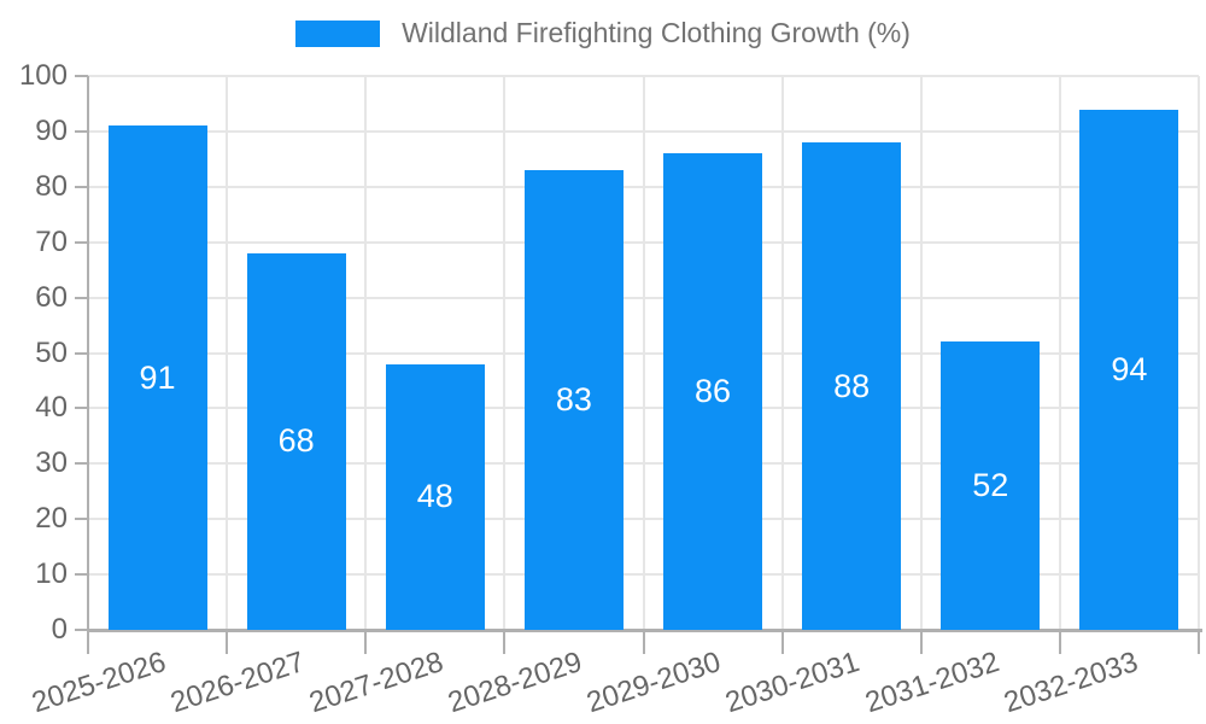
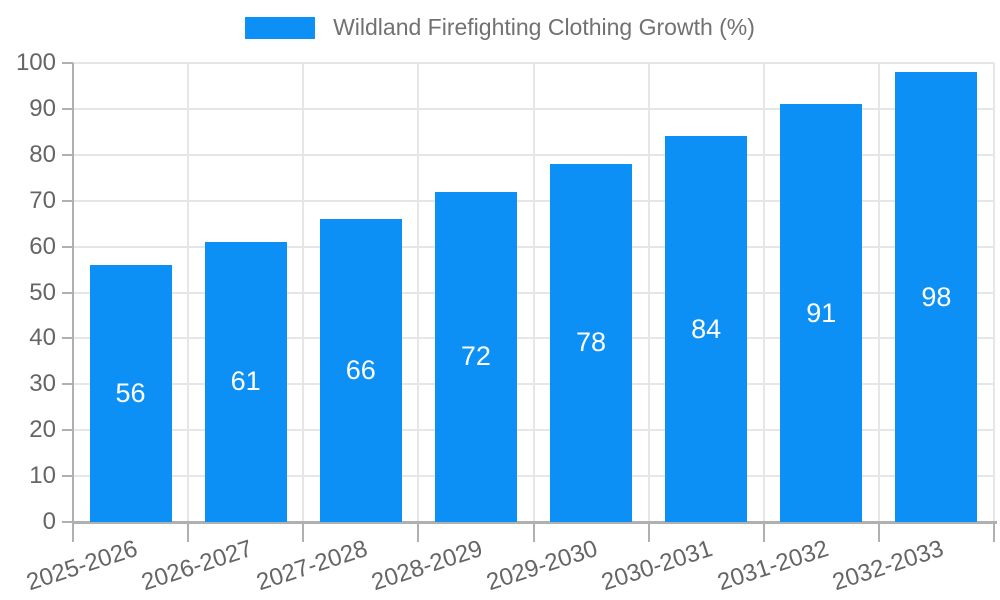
2025-2026: 91 -> 56
2026-2027: 68 -> 61
2027-2028: 48 -> 66
2028-2029: 83 -> 72
2029-2030: 86 -> 78
2030-2031: 88 -> 84
2031-2032: 52 -> 91
2032-2033: 94 -> 98
